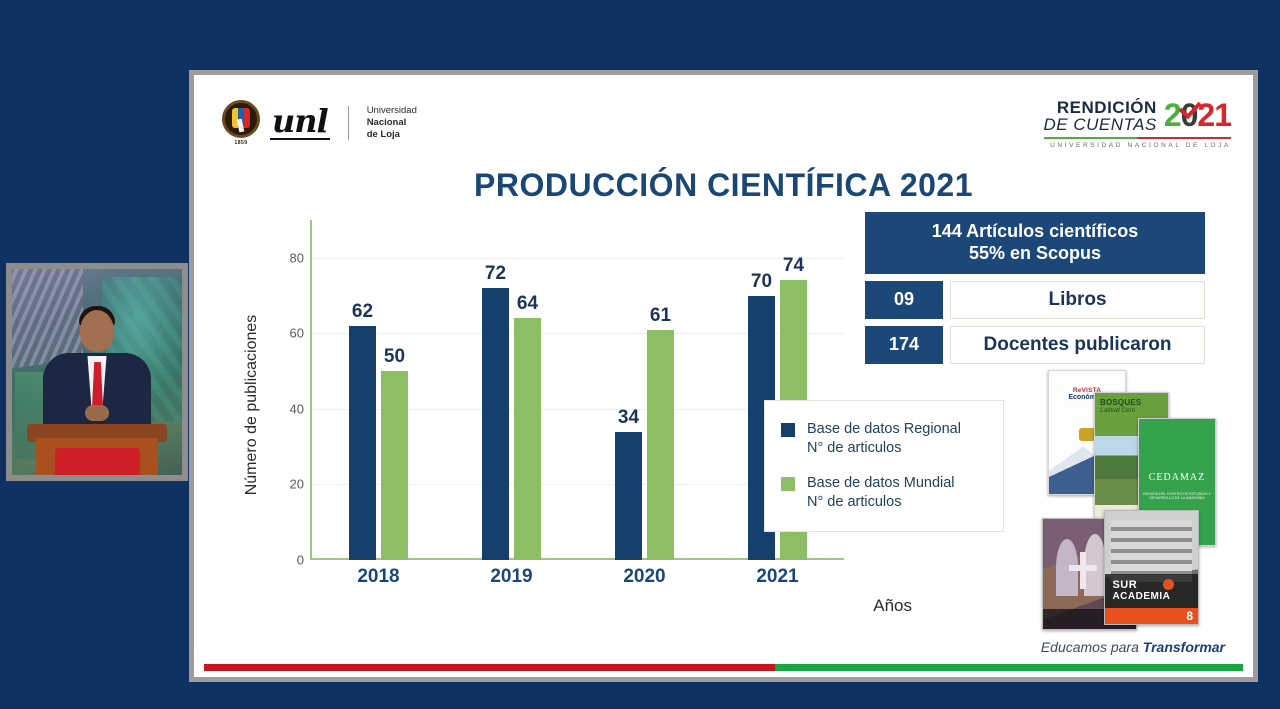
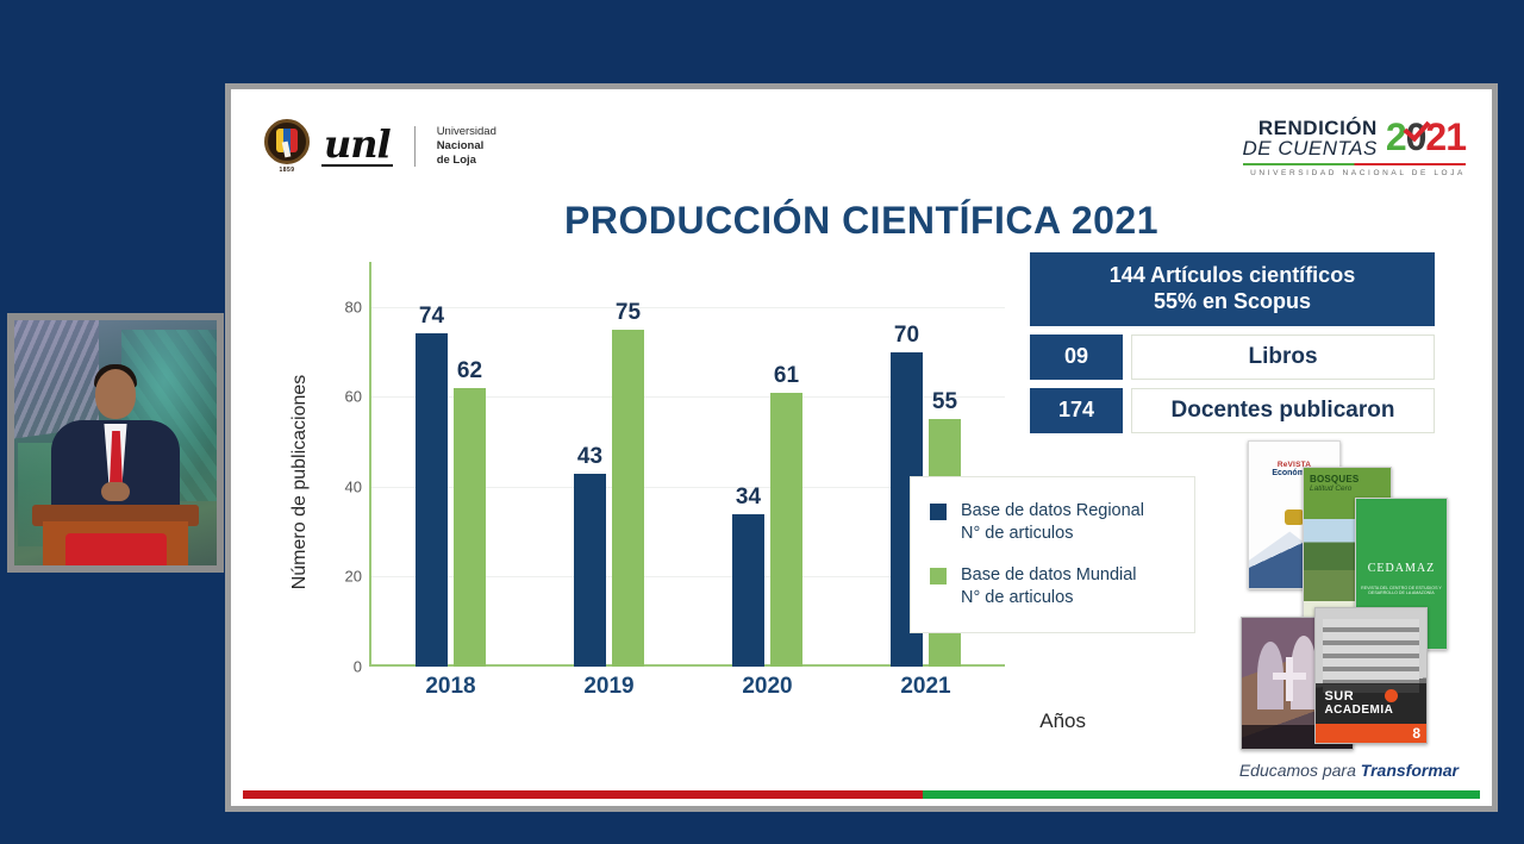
Base de datos Regional N° de articulos/2018: 62 -> 74
Base de datos Mundial N° de articulos/2018: 50 -> 62
Base de datos Regional N° de articulos/2019: 72 -> 43
Base de datos Mundial N° de articulos/2019: 64 -> 75
Base de datos Mundial N° de articulos/2021: 74 -> 55
